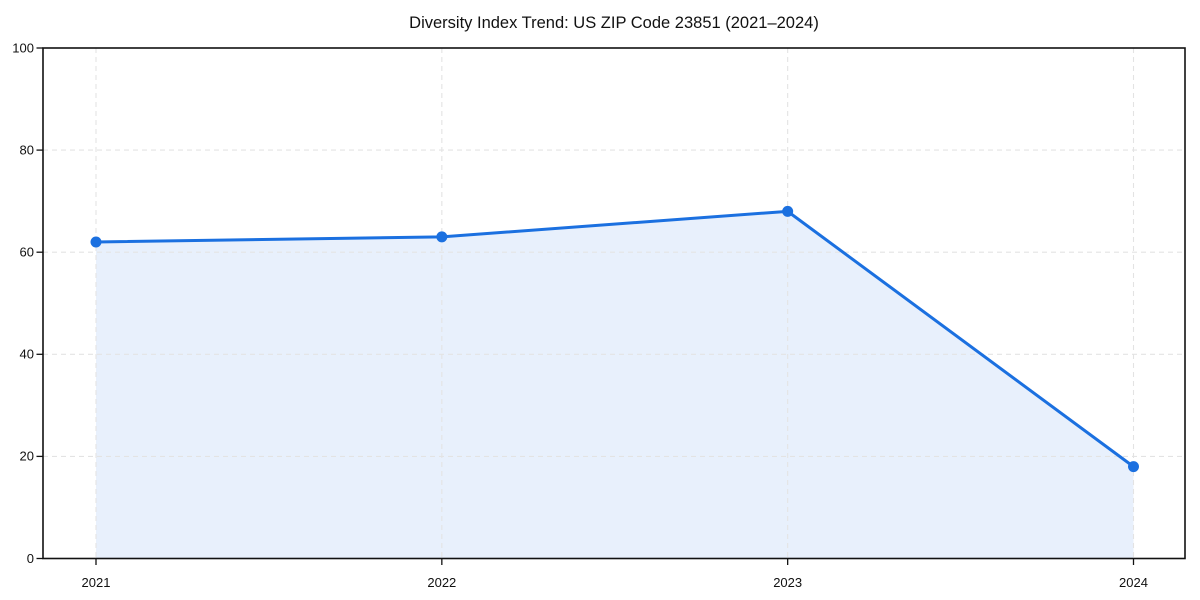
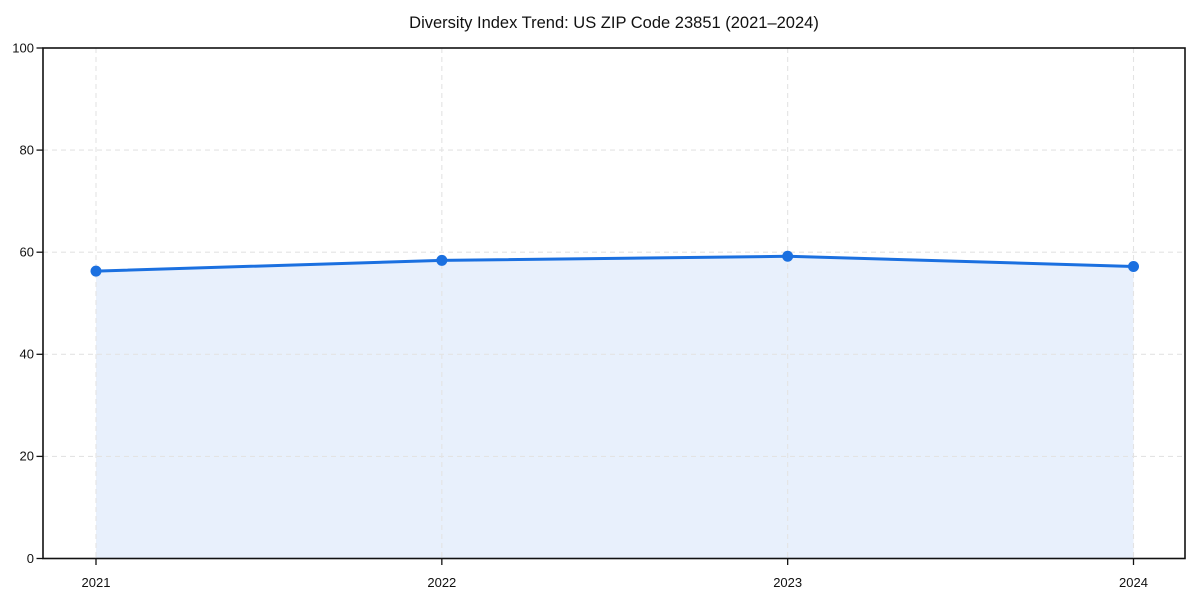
2021: 62 -> 56
2022: 63 -> 58
2023: 68 -> 59
2024: 18 -> 57
